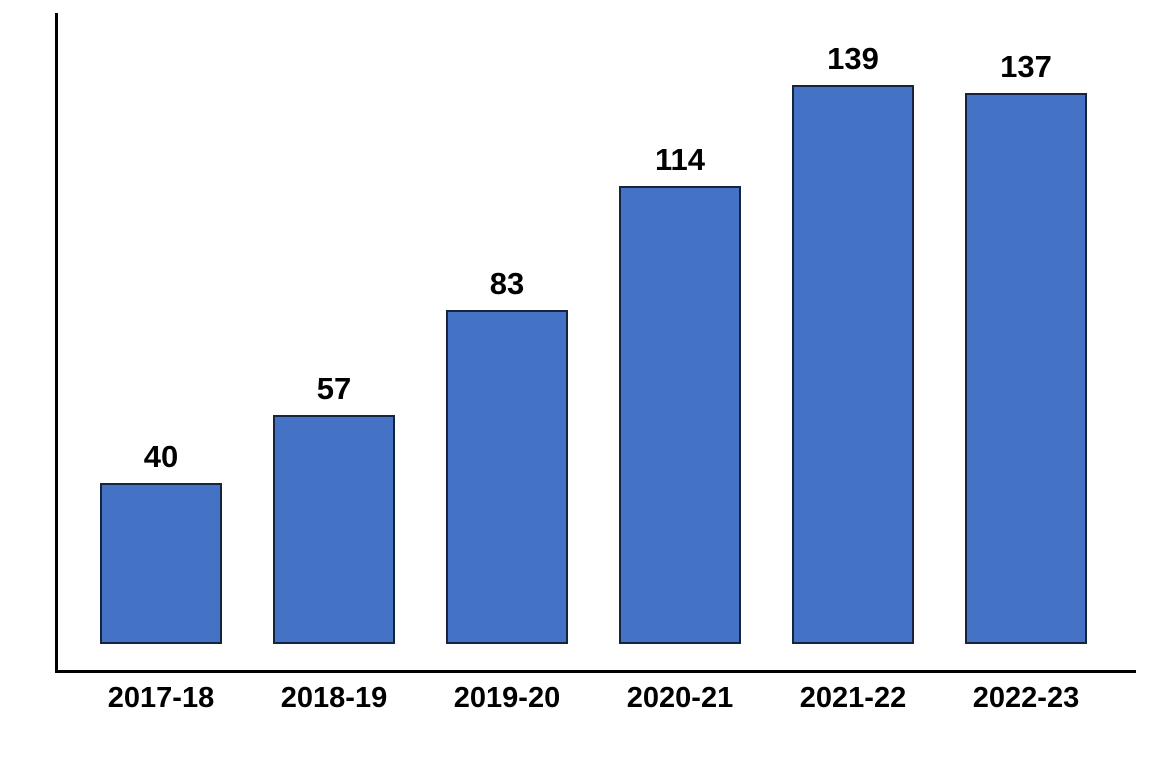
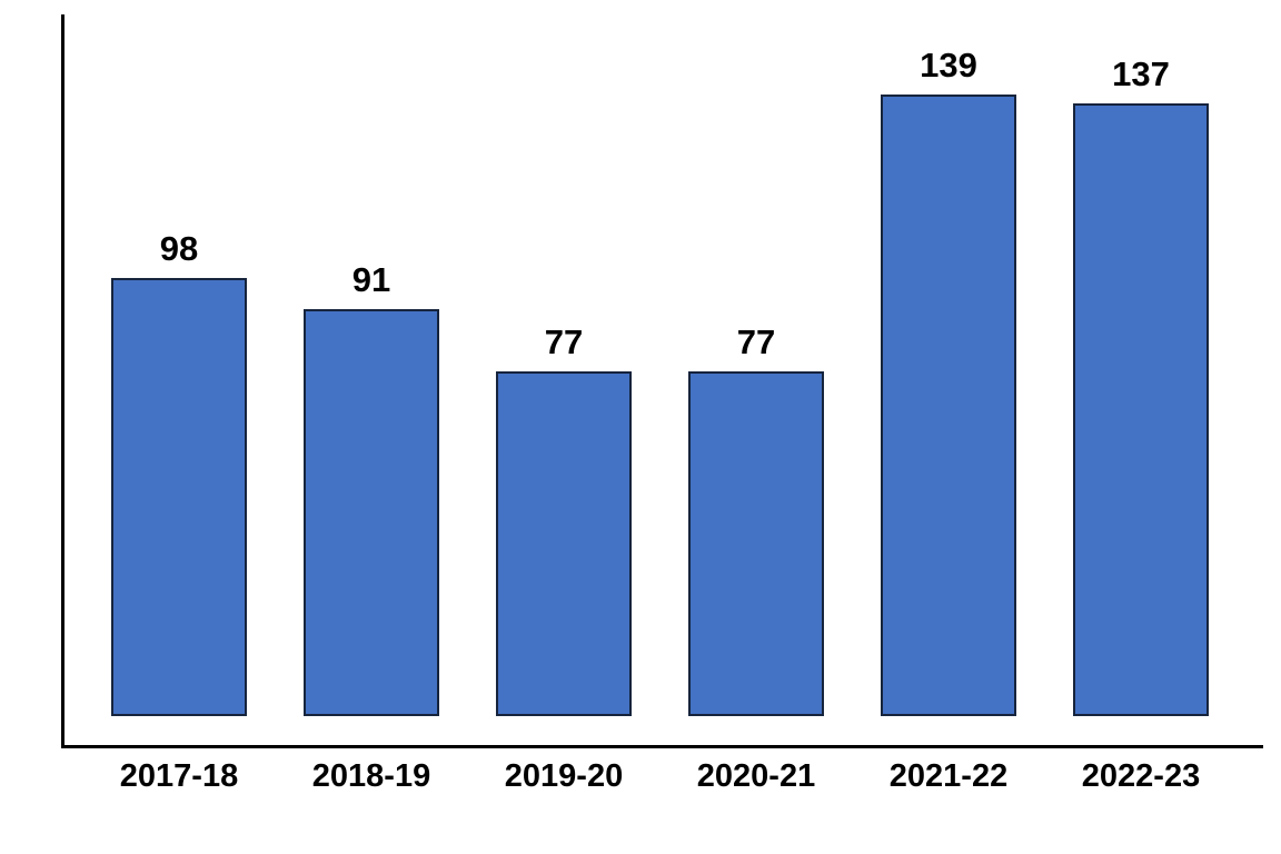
2017-18: 40 -> 98
2018-19: 57 -> 91
2019-20: 83 -> 77
2020-21: 114 -> 77
